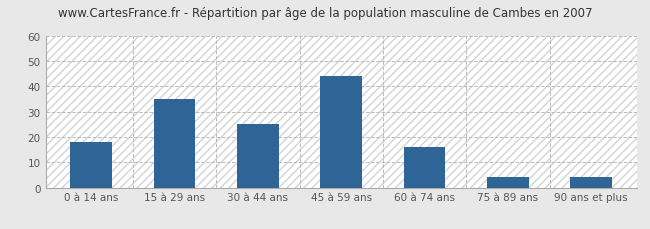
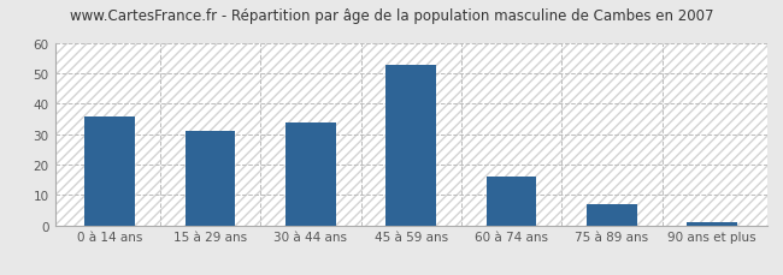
0 à 14 ans: 18 -> 36
15 à 29 ans: 35 -> 31
30 à 44 ans: 25 -> 34
45 à 59 ans: 44 -> 53
75 à 89 ans: 4 -> 7
90 ans et plus: 4 -> 1
